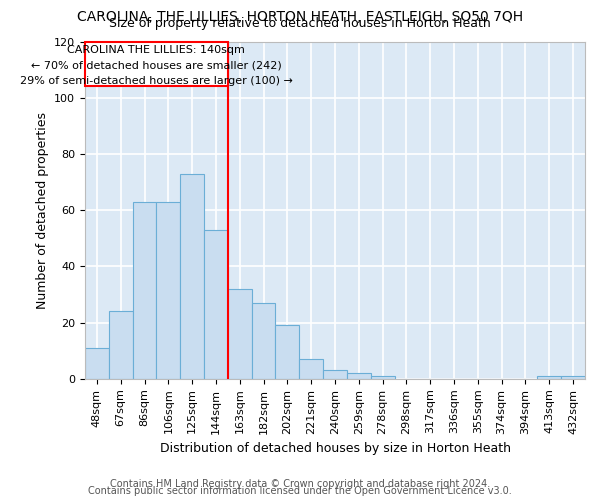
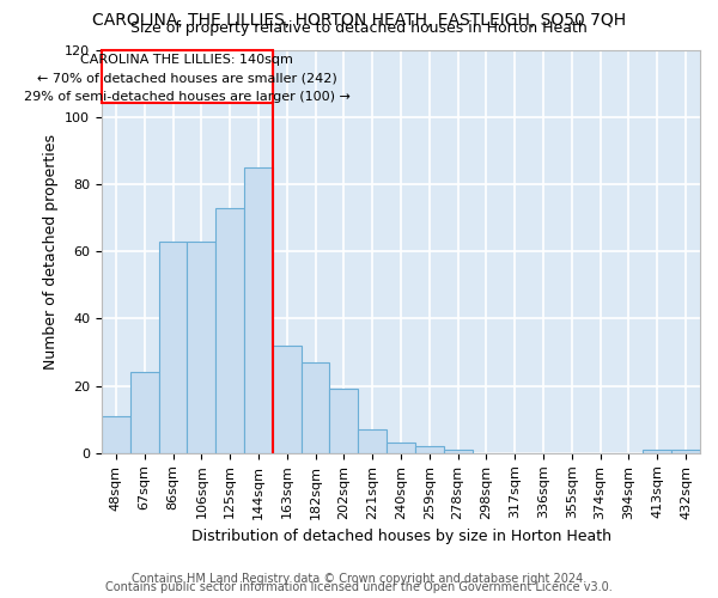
144sqm: 53 -> 85
